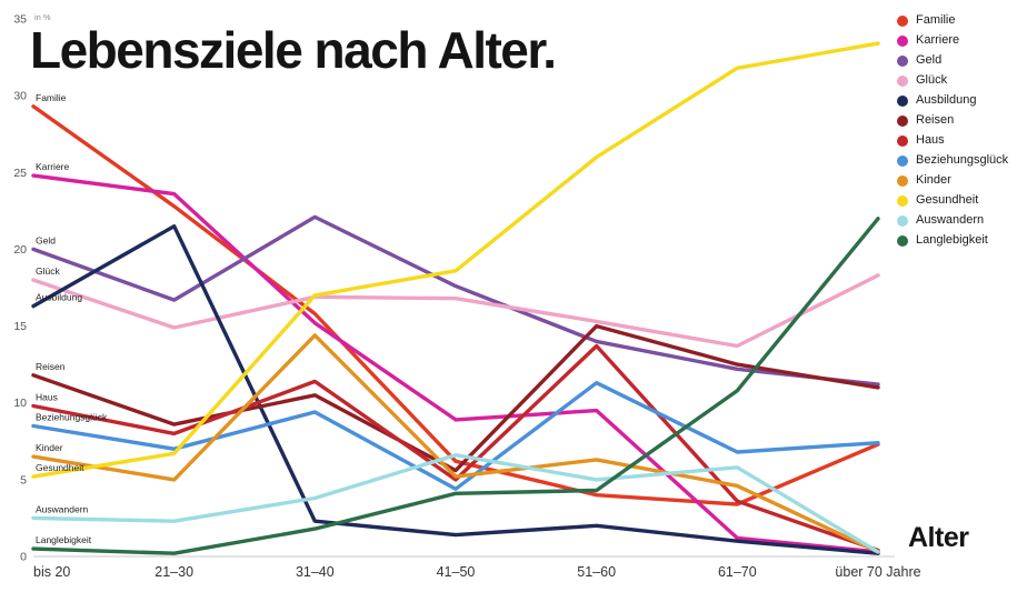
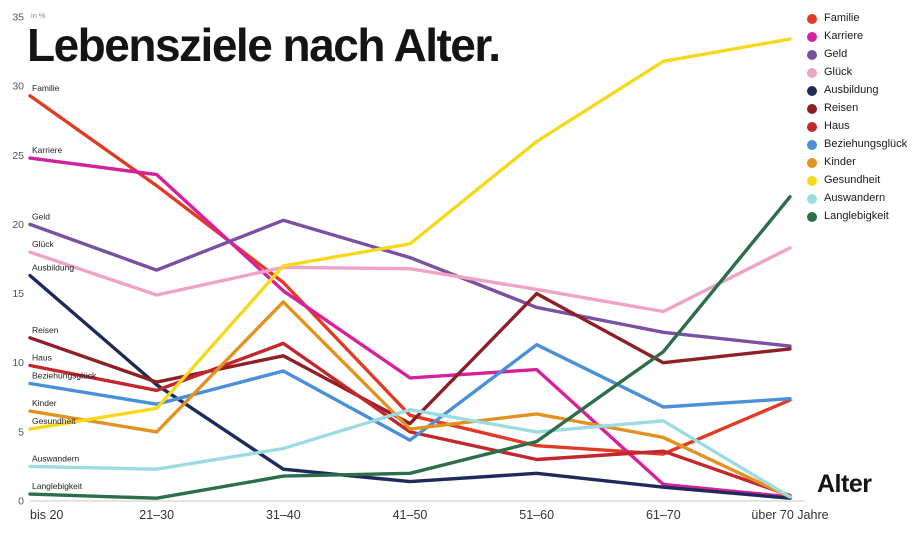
Ausbildung/21–30: 21.5 -> 8.4
Geld/31–40: 22.1 -> 20.3
Langlebigkeit/41–50: 4.1 -> 2.0
Haus/51–60: 13.7 -> 3.0
Reisen/61–70: 12.5 -> 10.0
